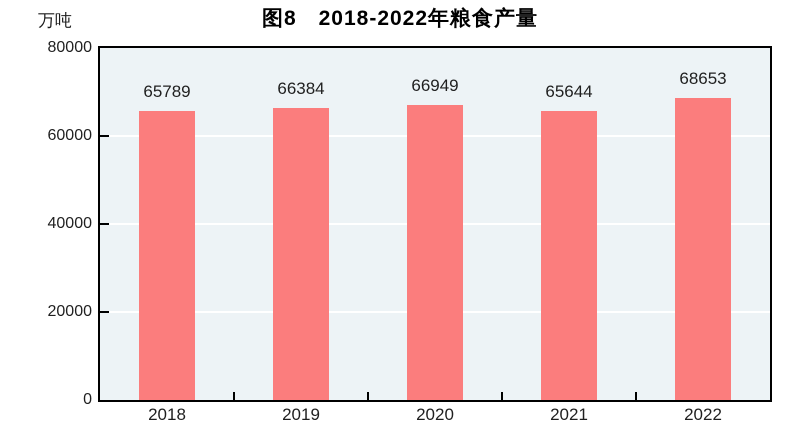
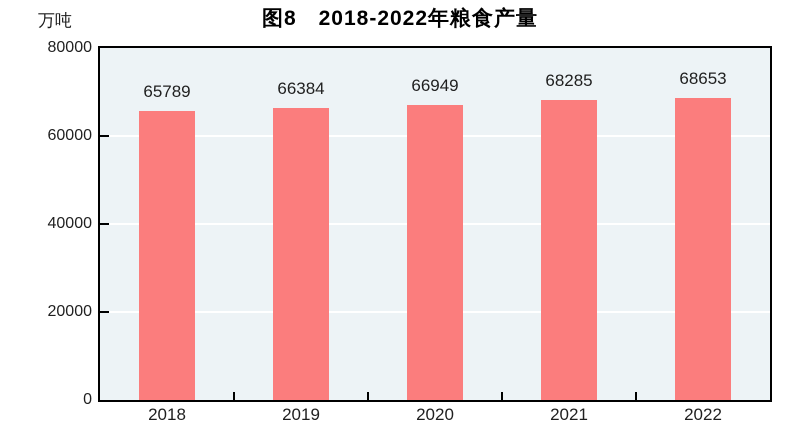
2021: 65644 -> 68285
